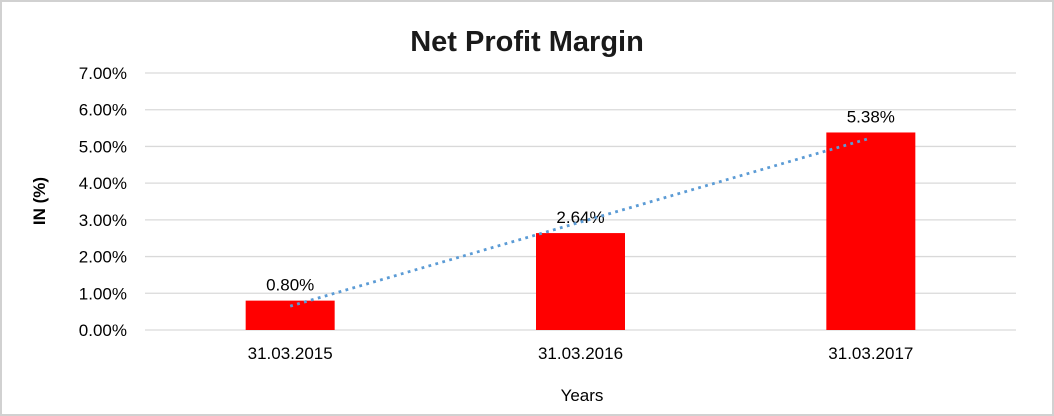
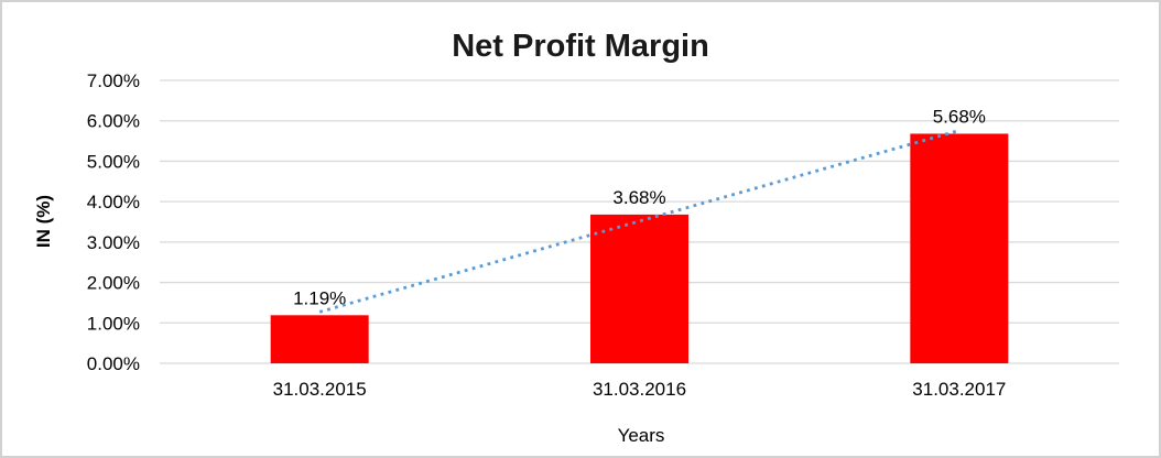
31.03.2015: 0.80% -> 1.19%
31.03.2016: 2.64% -> 3.68%
31.03.2017: 5.38% -> 5.68%
